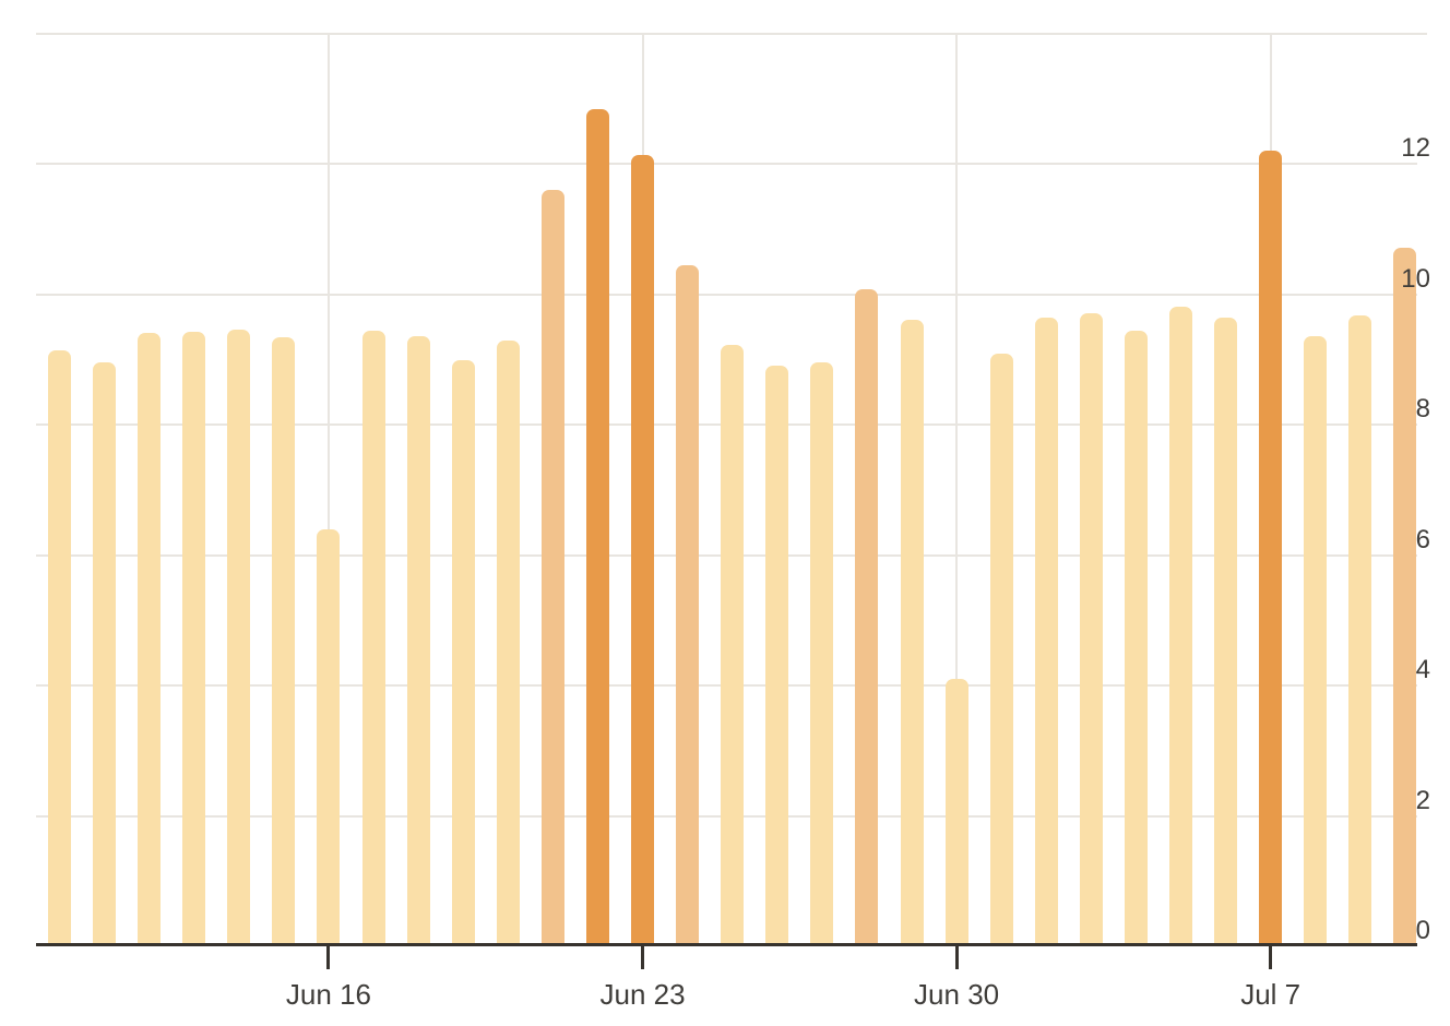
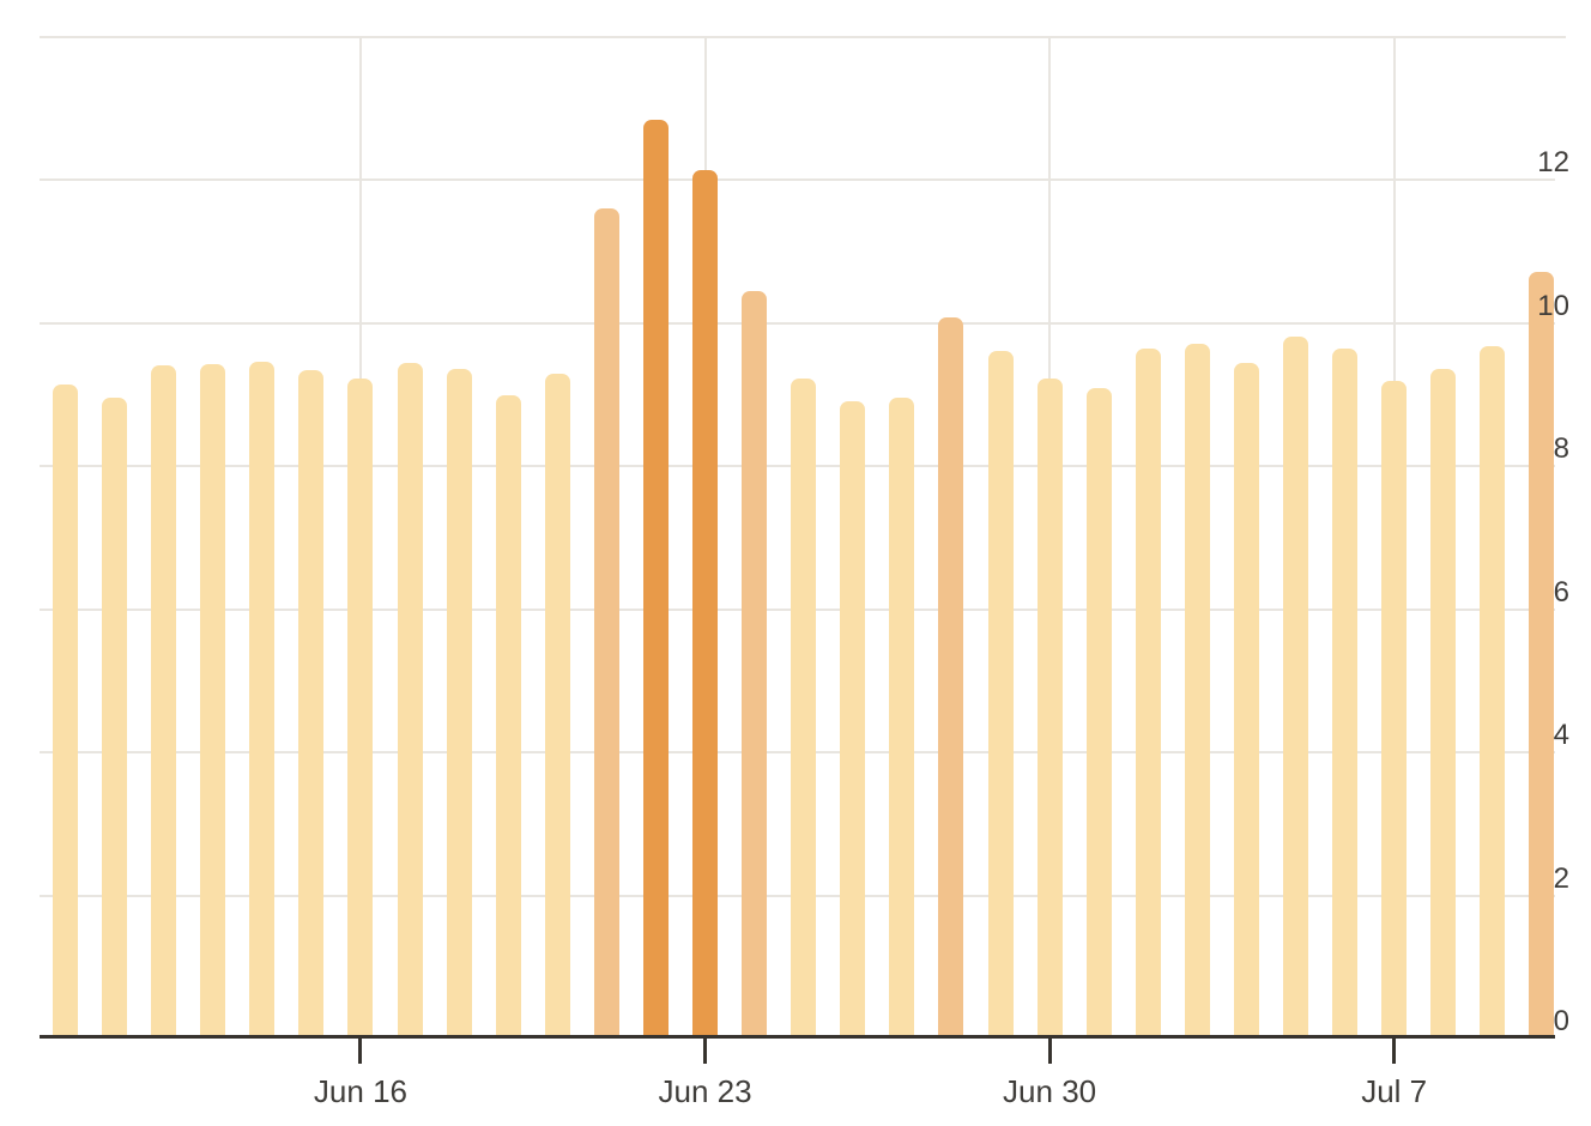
Jun 16: 6.4 -> 9.2
Jun 30: 4.1 -> 9.2
Jul 7: 12.2 -> 9.2
